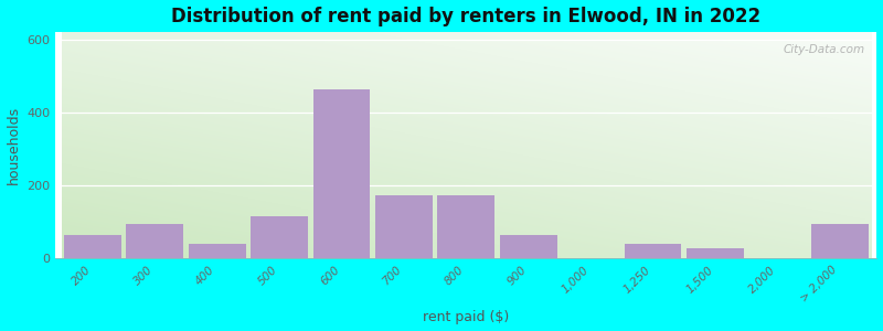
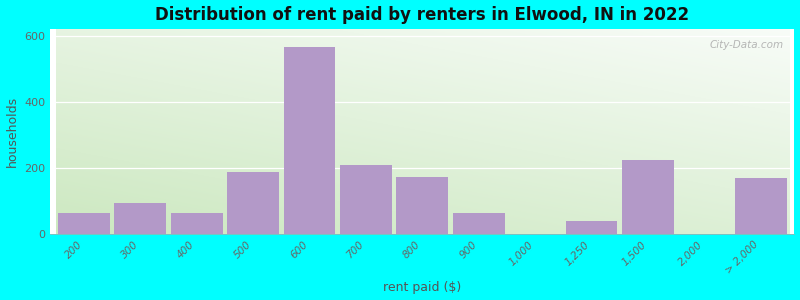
400: 40 -> 65
500: 115 -> 190
600: 465 -> 565
700: 175 -> 210
1,500: 30 -> 225
> 2,000: 95 -> 170
